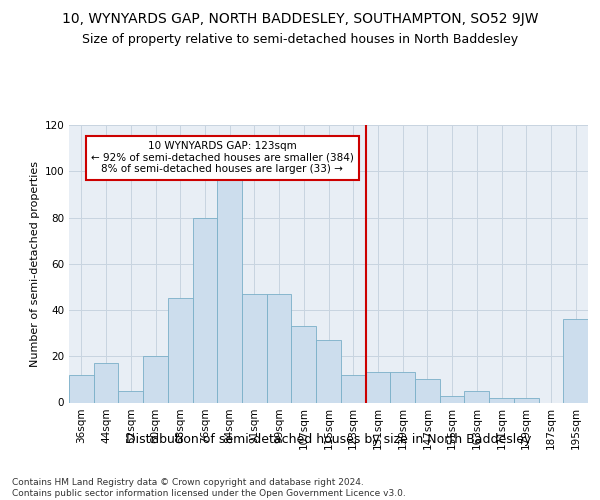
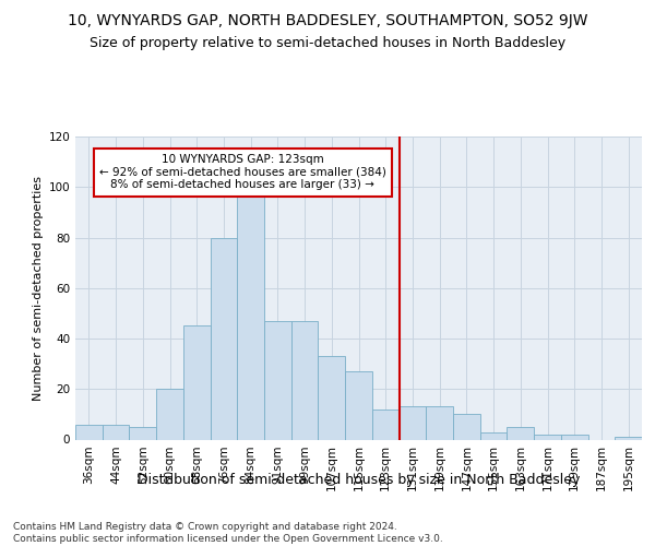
36sqm: 12 -> 6
44sqm: 17 -> 6
195sqm: 36 -> 1
